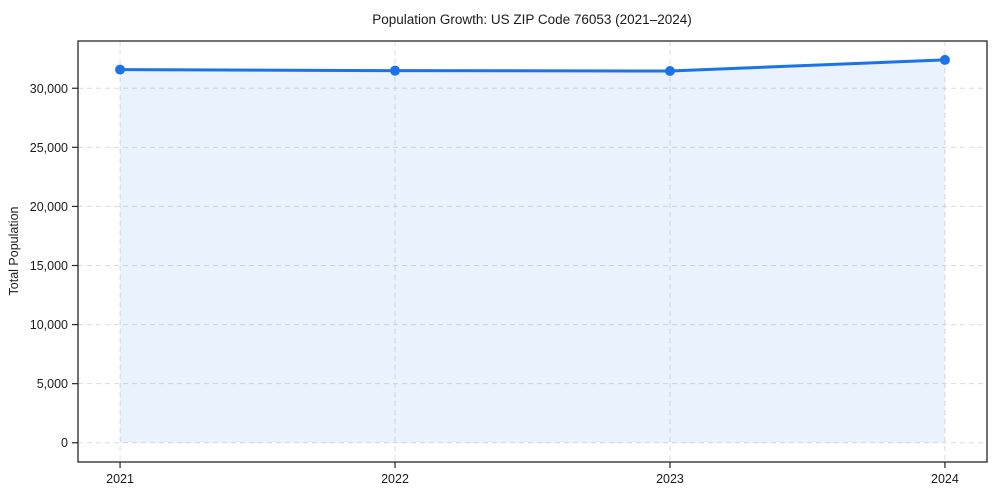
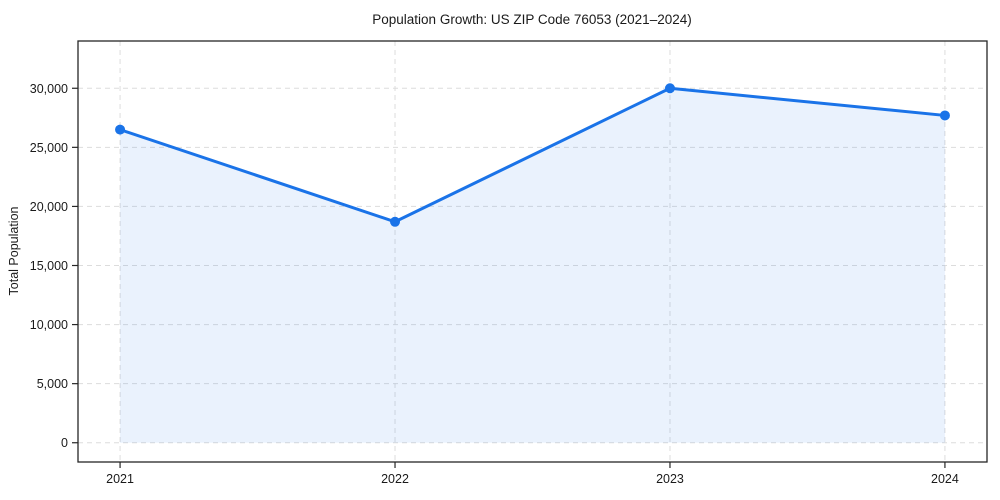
2021: 31600 -> 26500
2022: 31500 -> 18700
2023: 31500 -> 30000
2024: 32400 -> 27700
